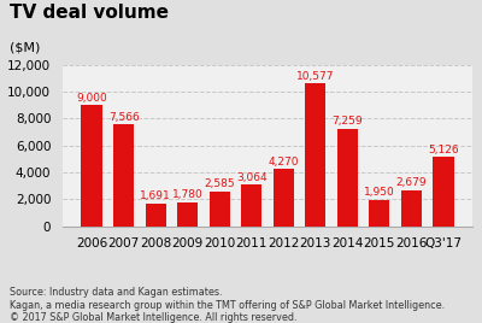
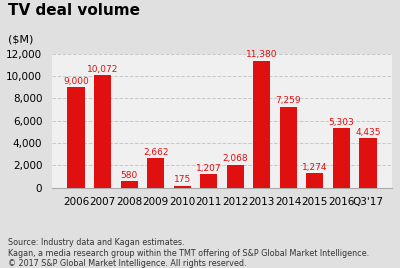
2007: 7,566 -> 10,072
2008: 1,691 -> 580
2009: 1,780 -> 2,662
2010: 2,585 -> 175
2011: 3,064 -> 1,207
2012: 4,270 -> 2,068
2013: 10,577 -> 11,380
2015: 1,950 -> 1,274
2016: 2,679 -> 5,303
Q3'17: 5,126 -> 4,435
